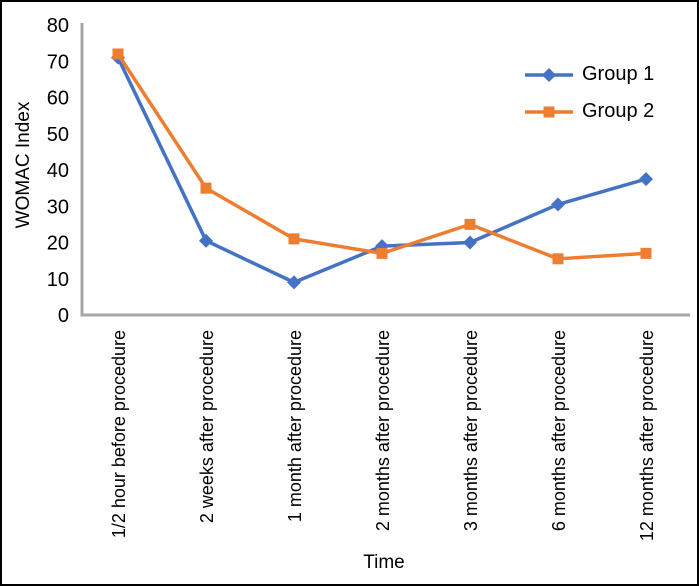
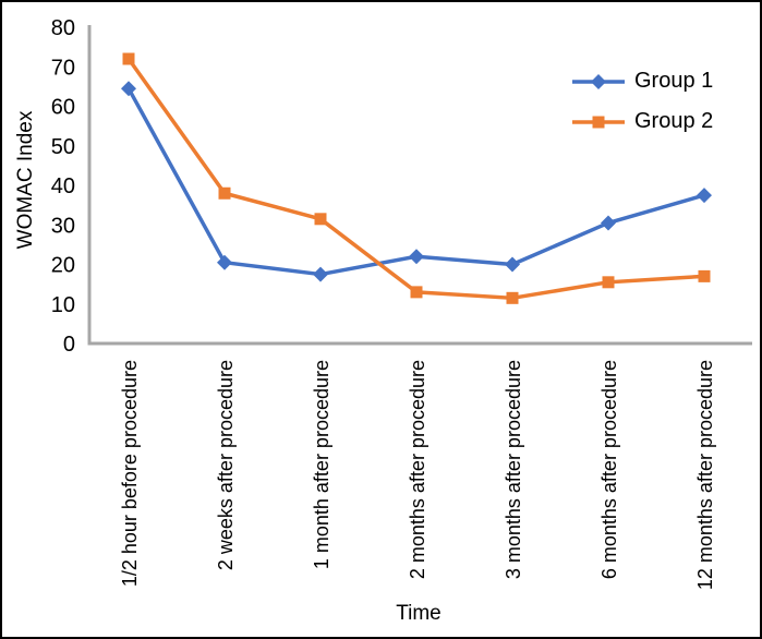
Group 1/1/2 hour before procedure: 71 -> 64
Group 2/2 weeks after procedure: 35 -> 38
Group 1/1 month after procedure: 9 -> 18
Group 2/1 month after procedure: 21 -> 32
Group 1/2 months after procedure: 19 -> 22
Group 2/2 months after procedure: 17 -> 13
Group 2/3 months after procedure: 25 -> 12
